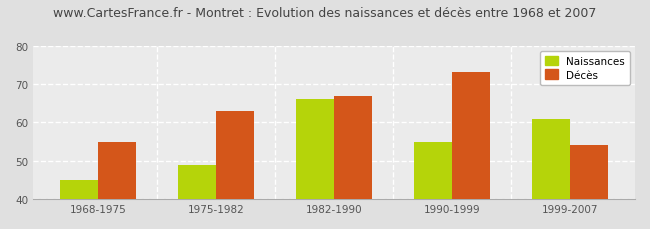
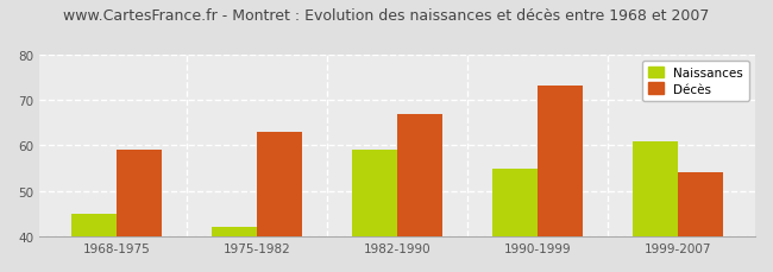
Décès/1968-1975: 55 -> 59
Naissances/1975-1982: 49 -> 42
Naissances/1982-1990: 66 -> 59
